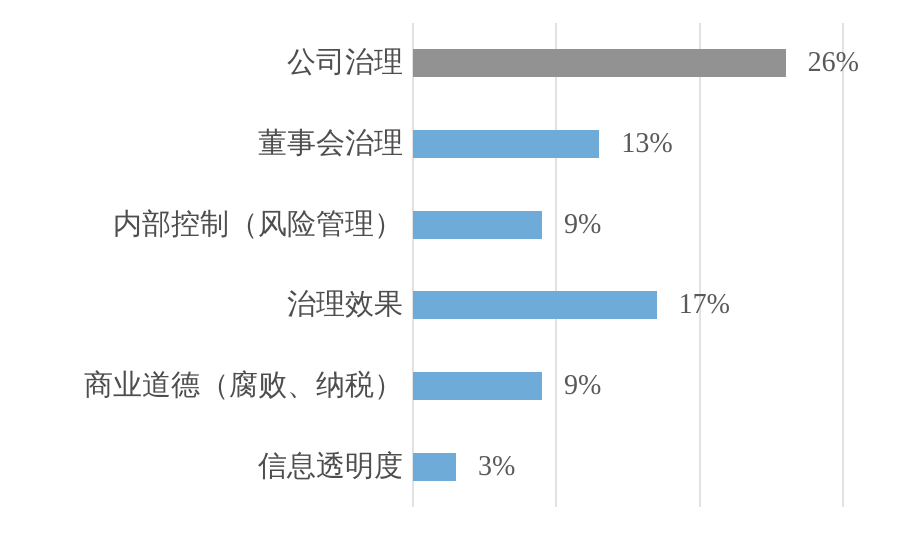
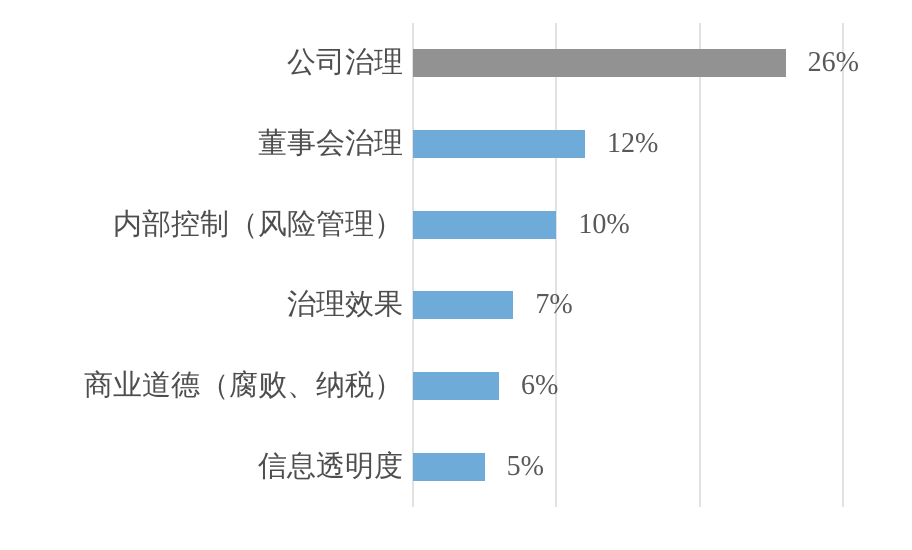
董事会治理: 13% -> 12%
内部控制（风险管理）: 9% -> 10%
治理效果: 17% -> 7%
商业道德（腐败、纳税）: 9% -> 6%
信息透明度: 3% -> 5%
